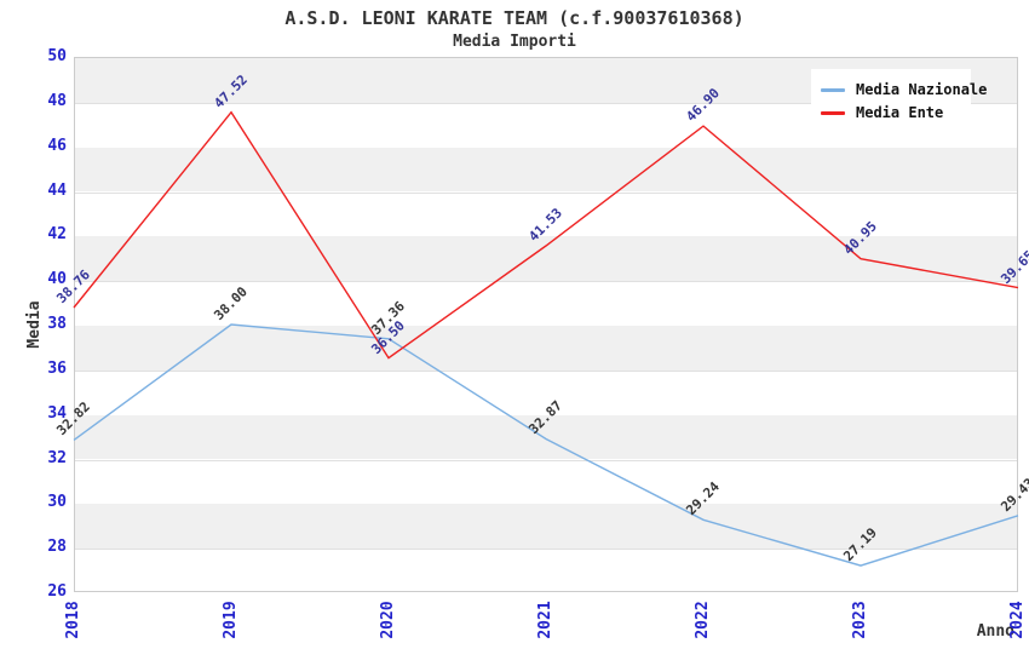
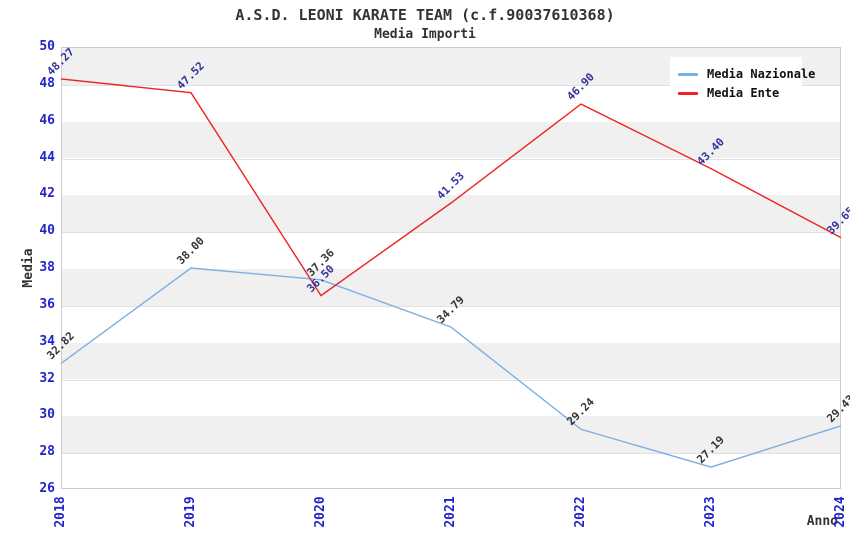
Media Ente/2018: 38.76 -> 48.27
Media Nazionale/2021: 32.87 -> 34.79
Media Ente/2023: 40.95 -> 43.40
